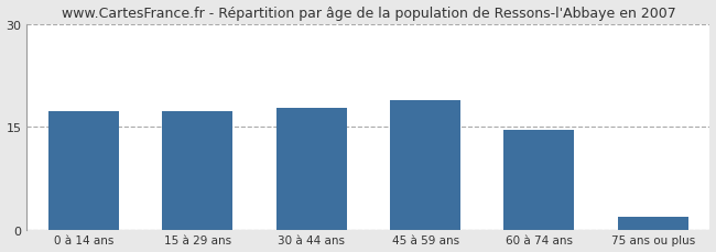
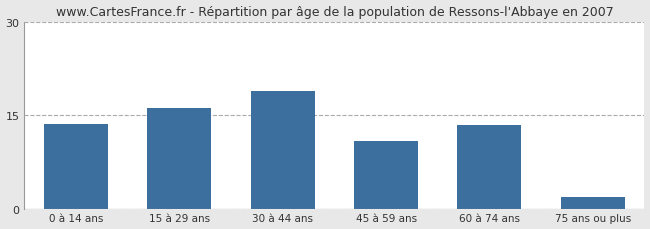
0 à 14 ans: 17.2 -> 13.6
15 à 29 ans: 17.2 -> 16.2
30 à 44 ans: 17.8 -> 18.8
45 à 59 ans: 18.8 -> 10.8
60 à 74 ans: 14.5 -> 13.4
